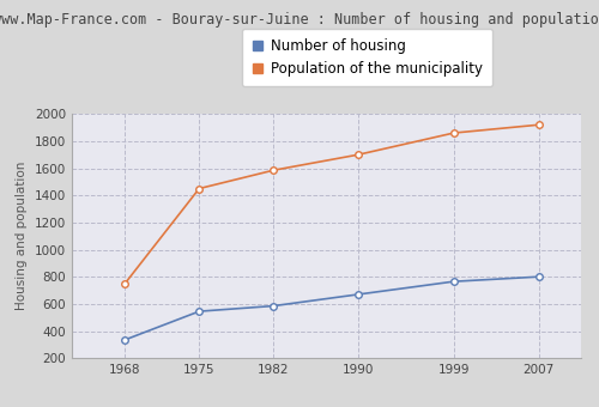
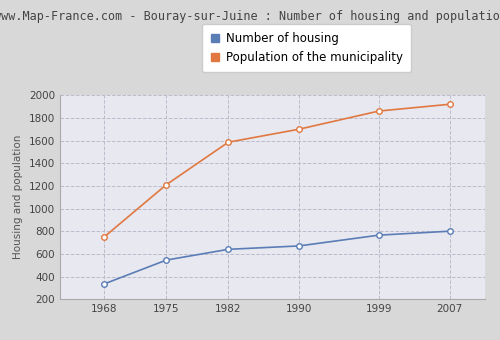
Population of the municipality/1975: 1450 -> 1210
Number of housing/1982: 580 -> 640
